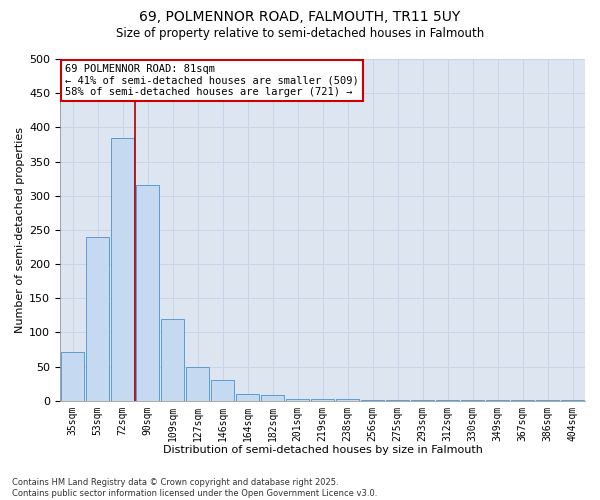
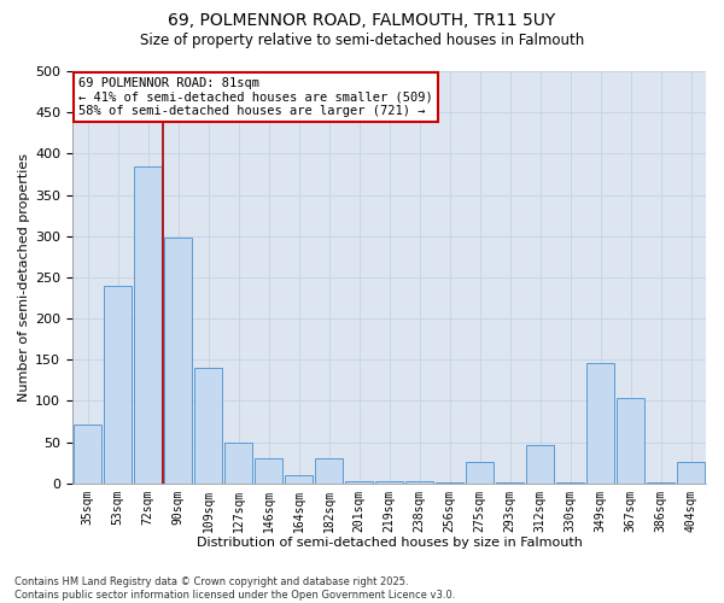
90sqm: 315 -> 298
109sqm: 120 -> 140
182sqm: 8 -> 30
275sqm: 1 -> 26
312sqm: 1 -> 46
349sqm: 1 -> 146
367sqm: 1 -> 104
404sqm: 1 -> 26
